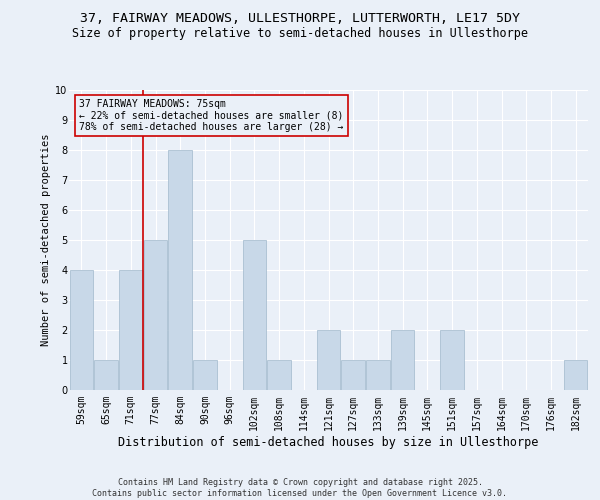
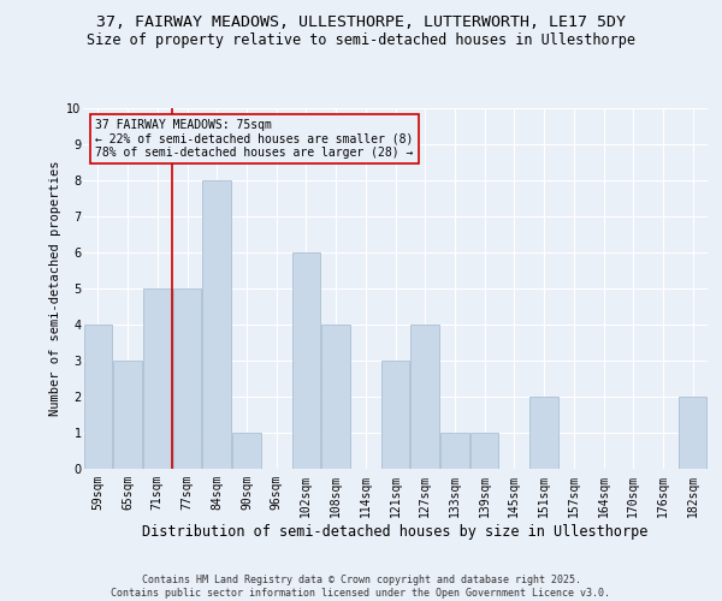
65sqm: 1 -> 3
71sqm: 4 -> 5
102sqm: 5 -> 6
108sqm: 1 -> 4
121sqm: 2 -> 3
127sqm: 1 -> 4
139sqm: 2 -> 1
182sqm: 1 -> 2
